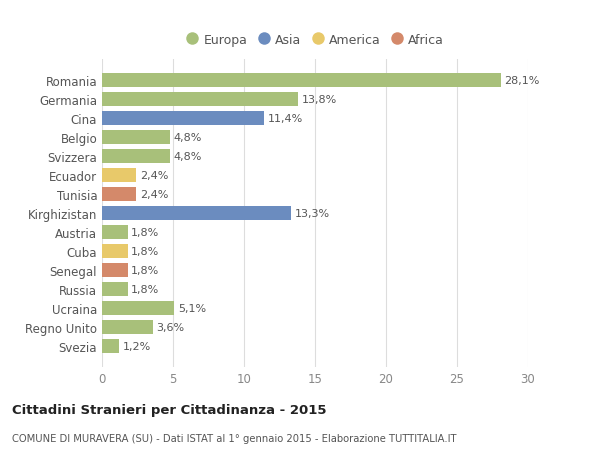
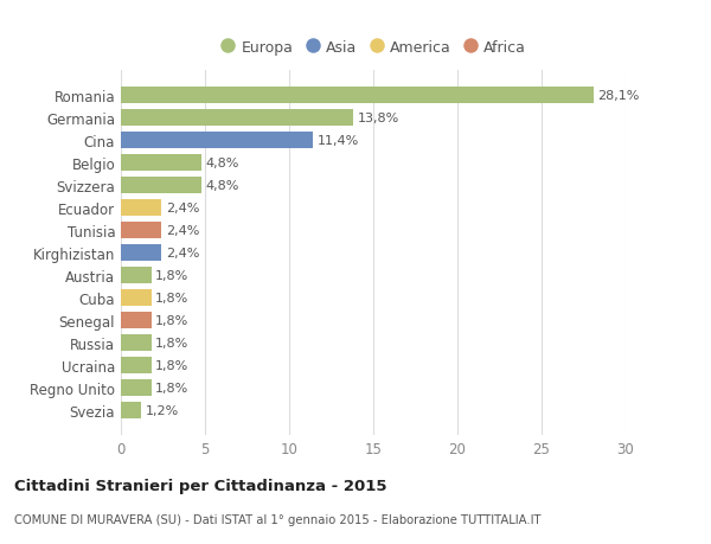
Kirghizistan: 13,3% -> 2,4%
Ucraina: 5,1% -> 1,8%
Regno Unito: 3,6% -> 1,8%
